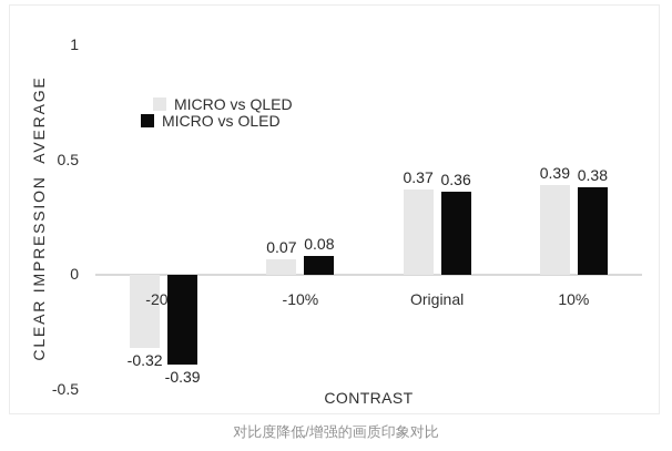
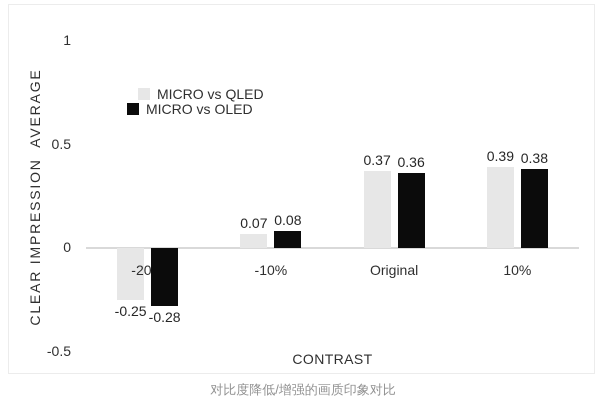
MICRO vs QLED/-20%: -0.32 -> -0.25
MICRO vs OLED/-20%: -0.39 -> -0.28
